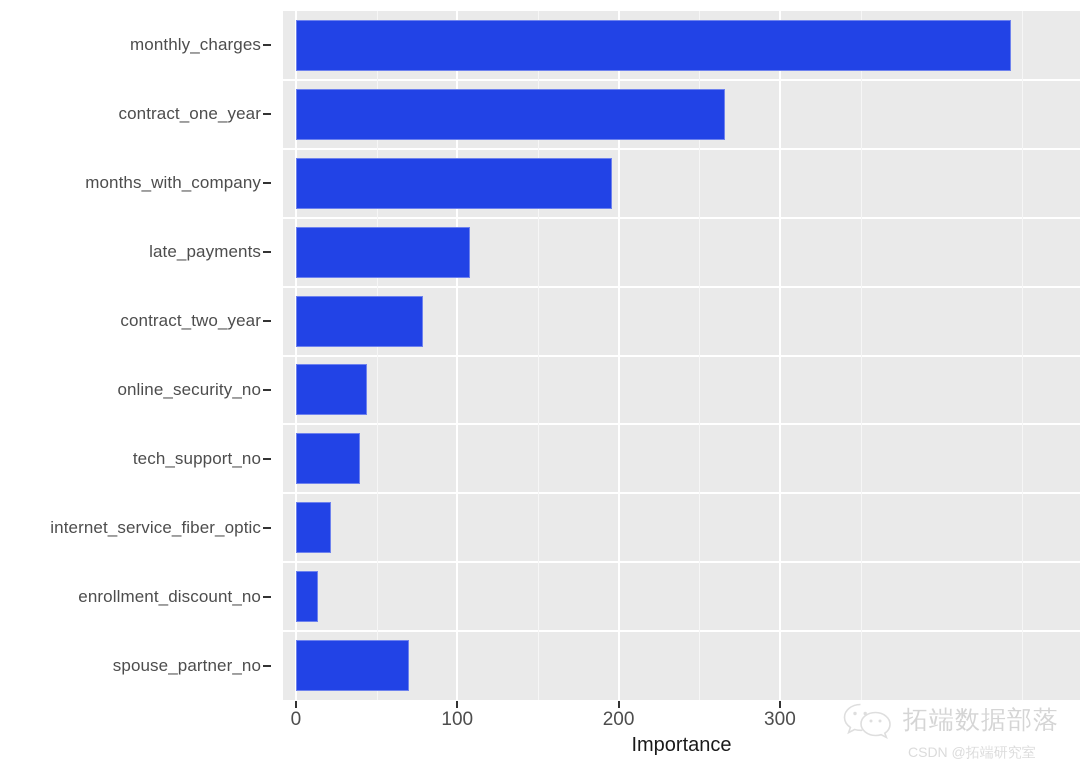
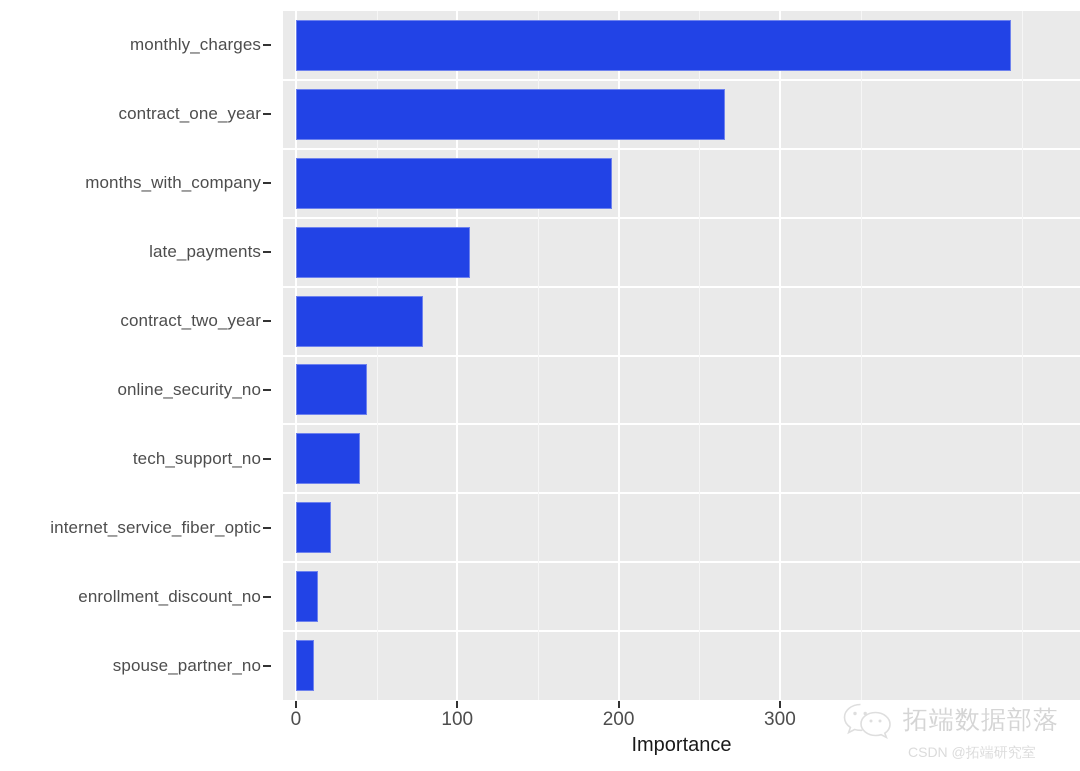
spouse_partner_no: 70 -> 11
